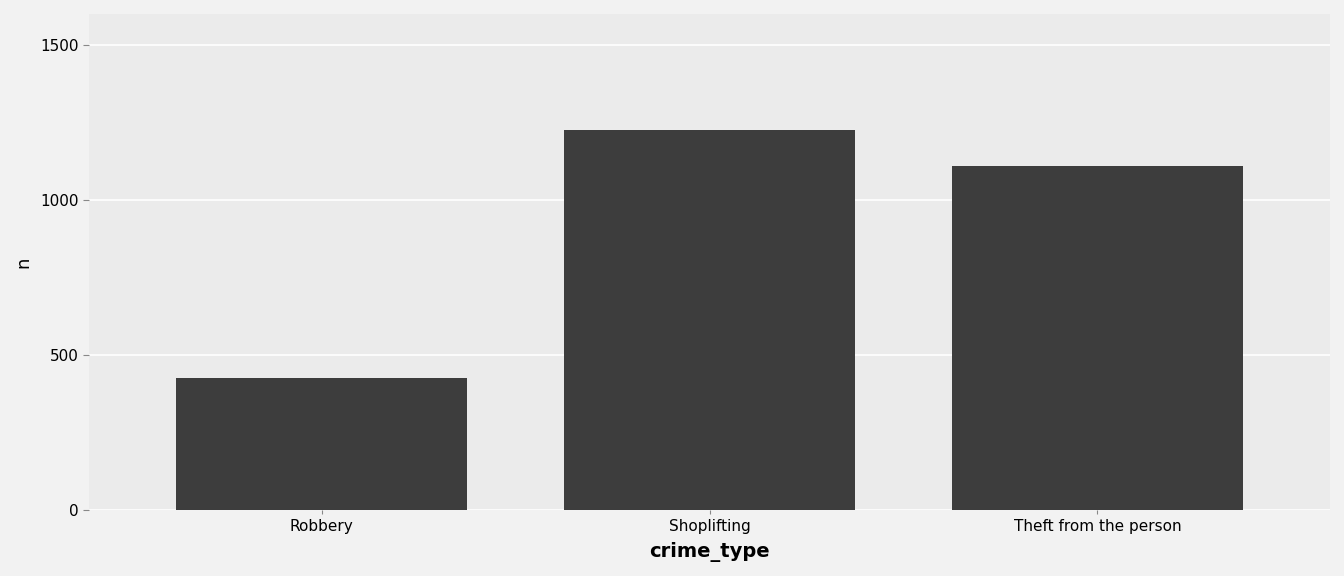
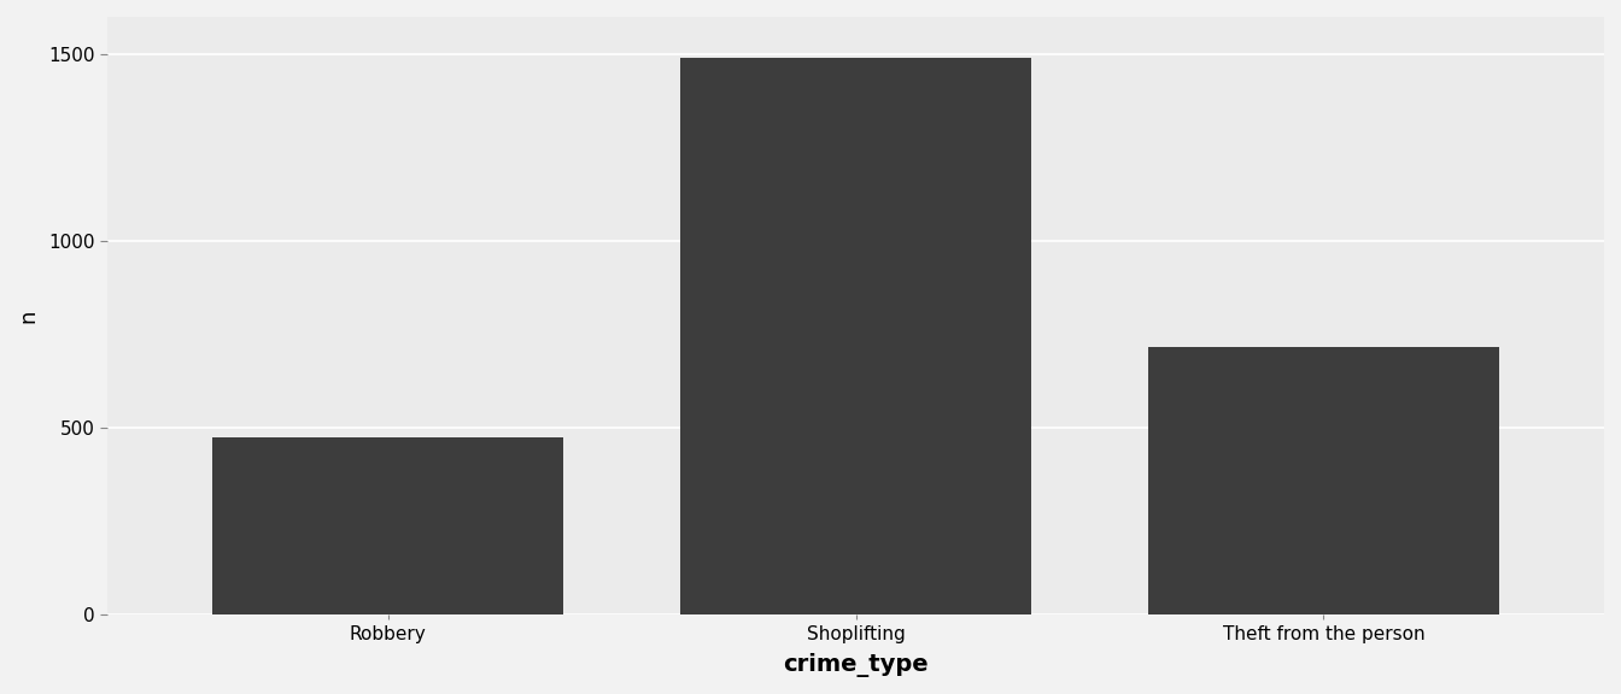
Robbery: 425 -> 474
Shoplifting: 1225 -> 1490
Theft from the person: 1110 -> 715
